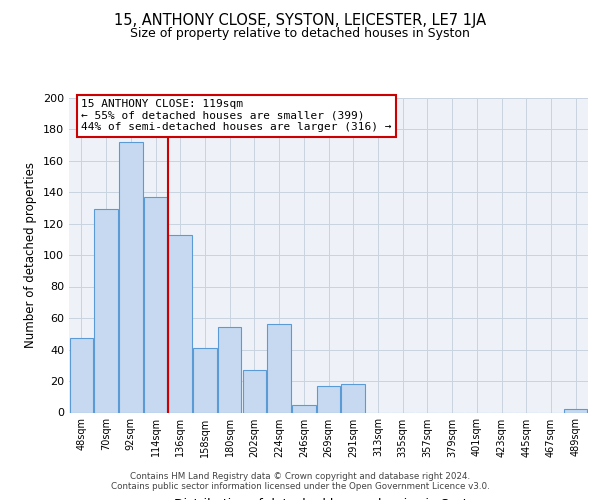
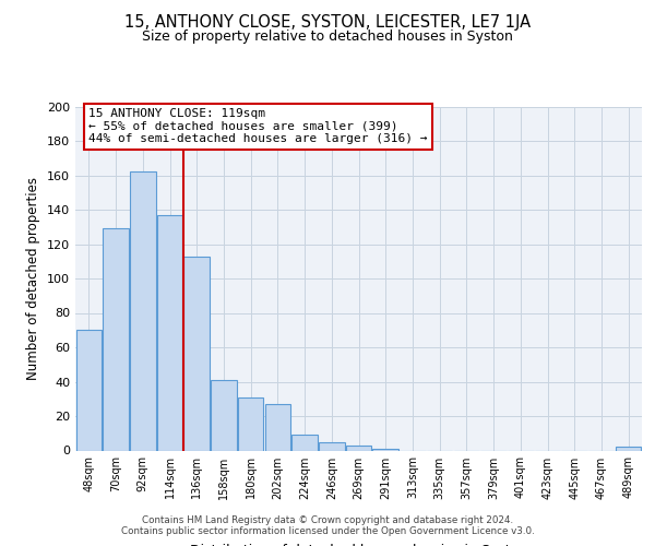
48sqm: 47 -> 70
92sqm: 172 -> 162
180sqm: 54 -> 31
224sqm: 56 -> 9
269sqm: 17 -> 3
291sqm: 18 -> 1
